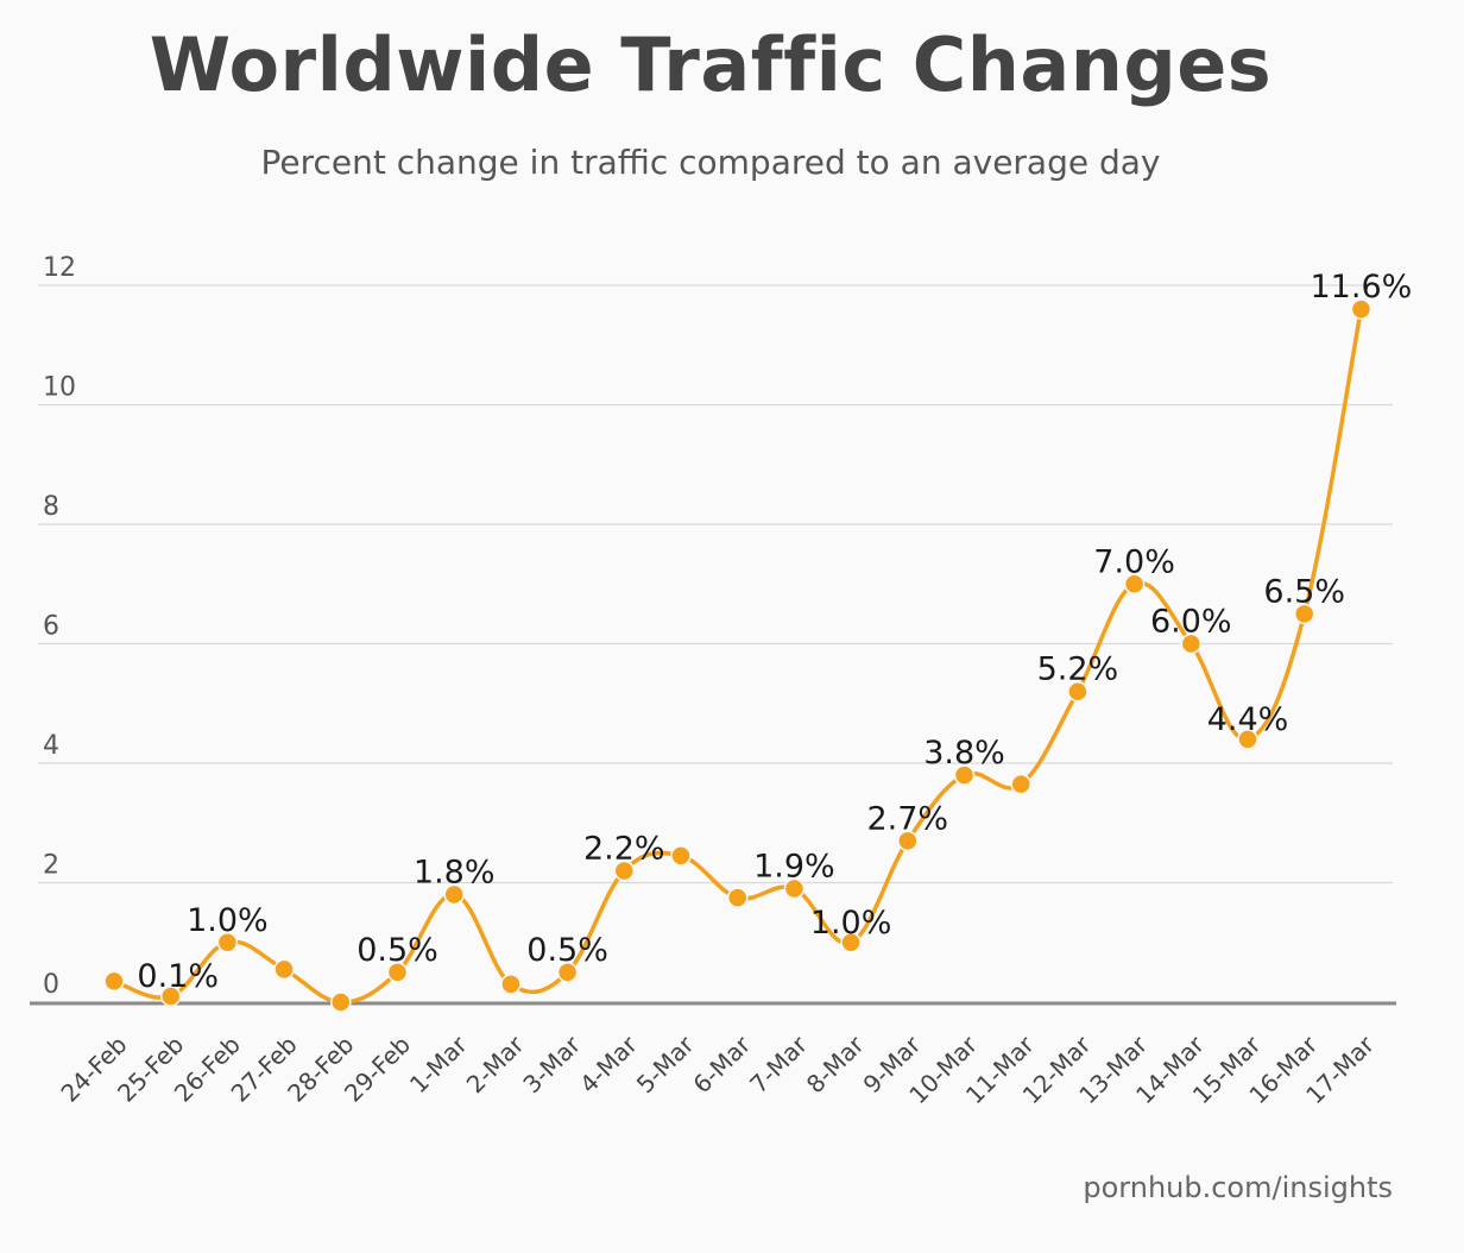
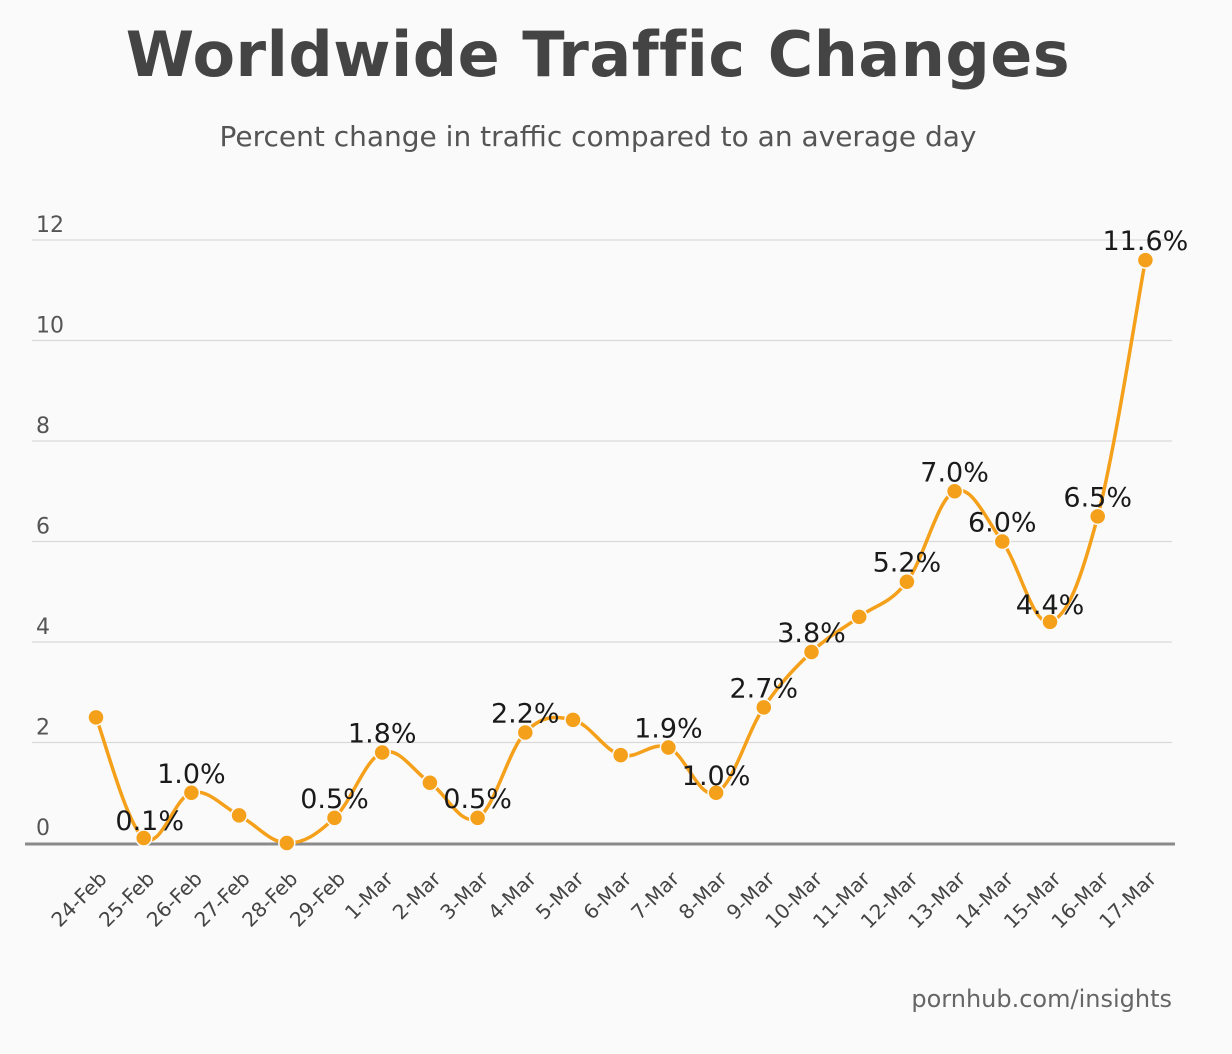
24-Feb: 0.3 -> 2.5
2-Mar: 0.3 -> 1.2
11-Mar: 3.6 -> 4.5
